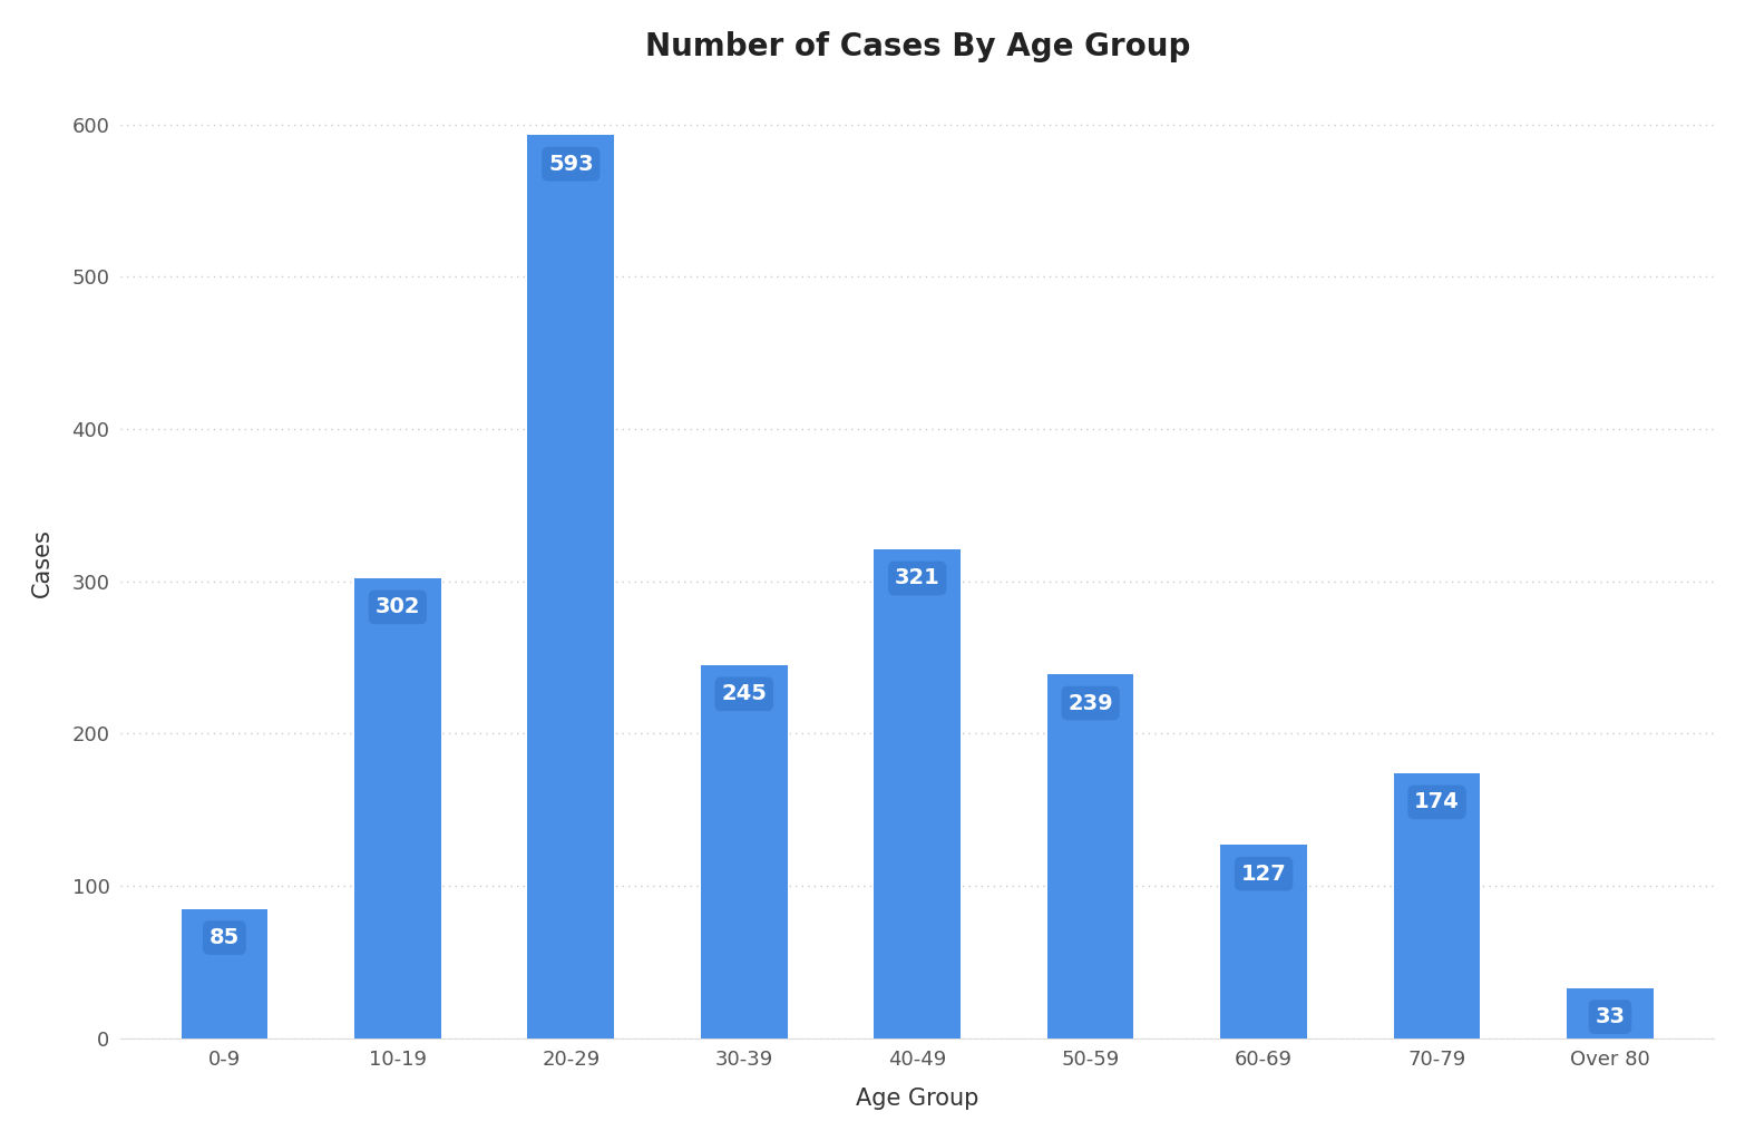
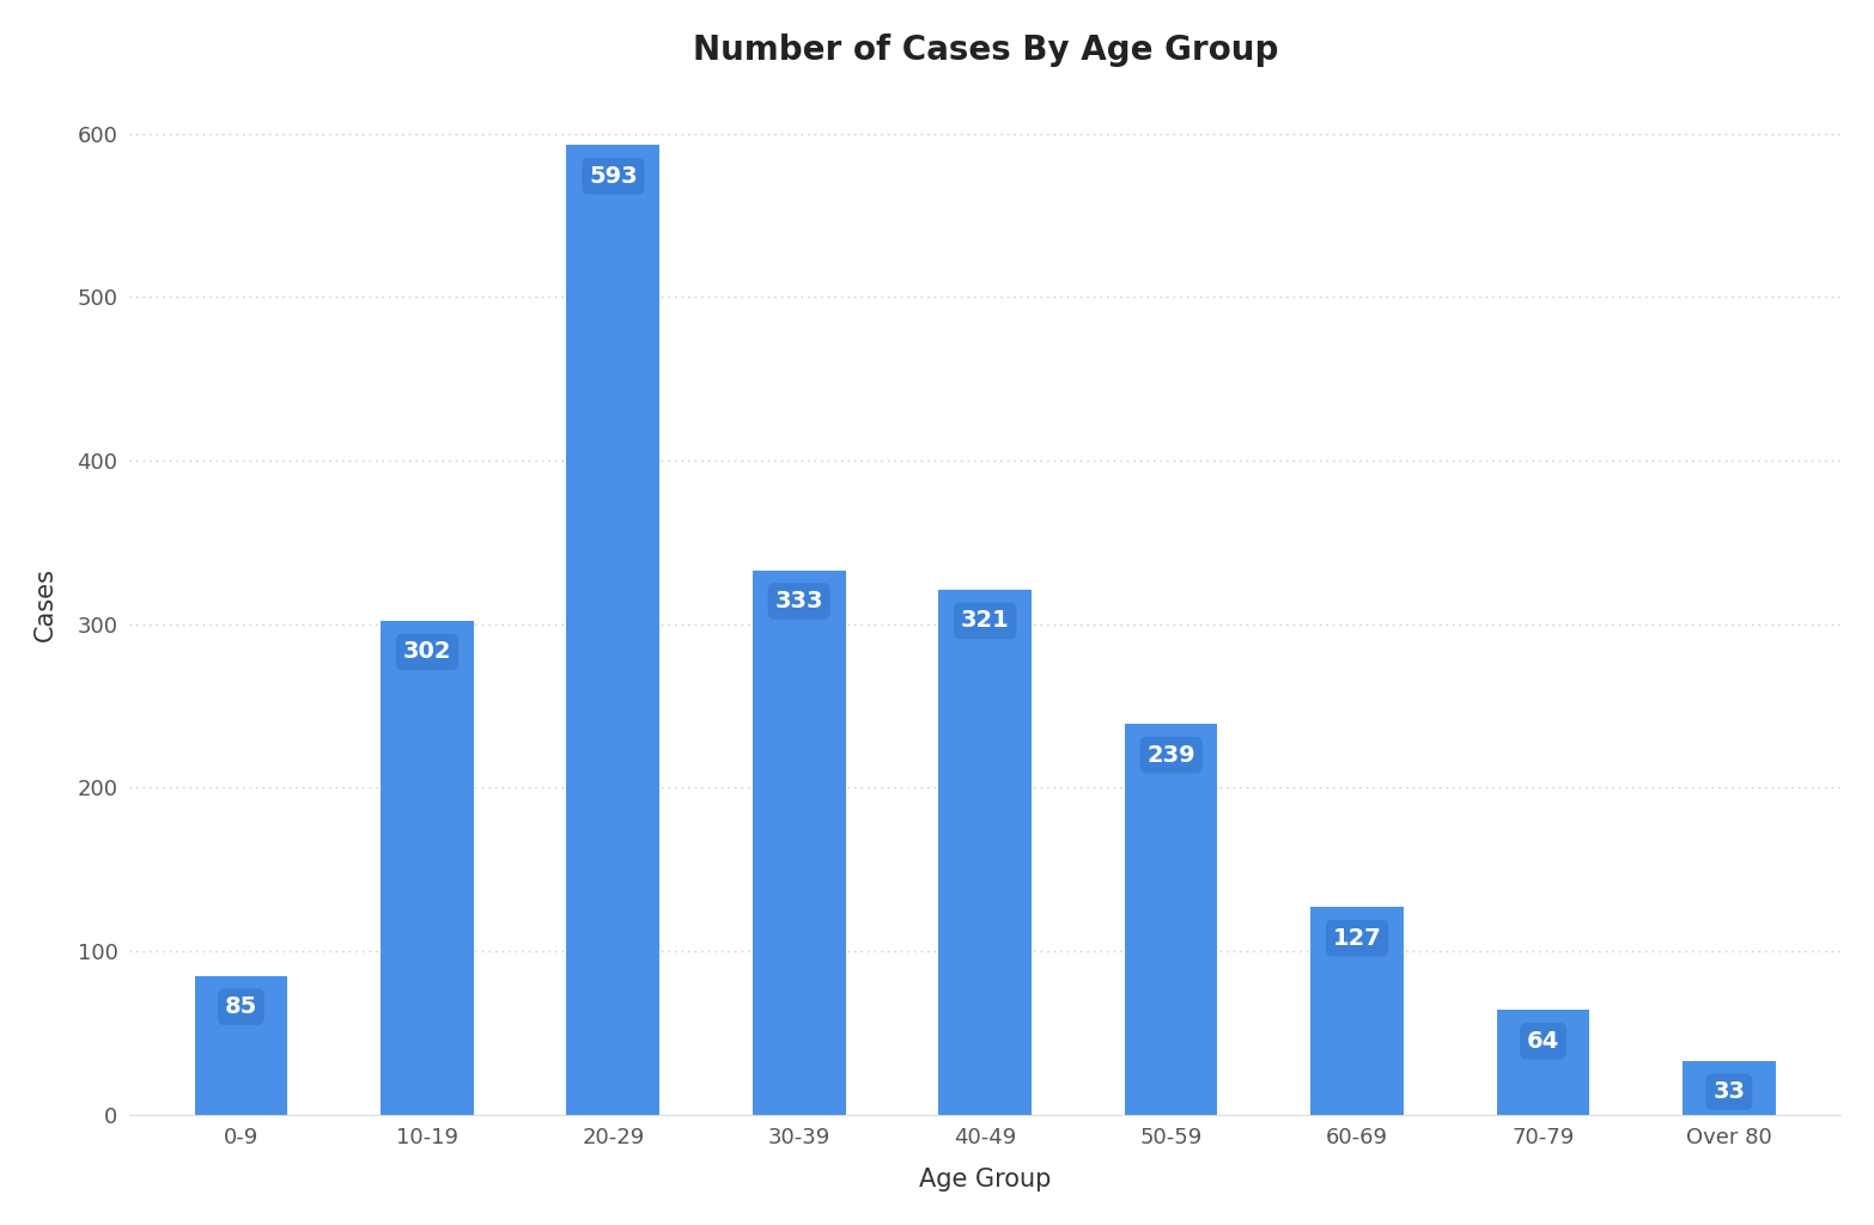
30-39: 245 -> 333
70-79: 174 -> 64
